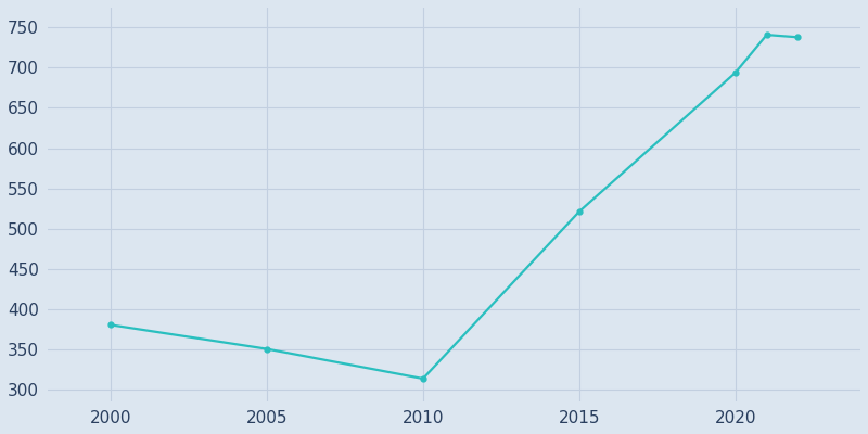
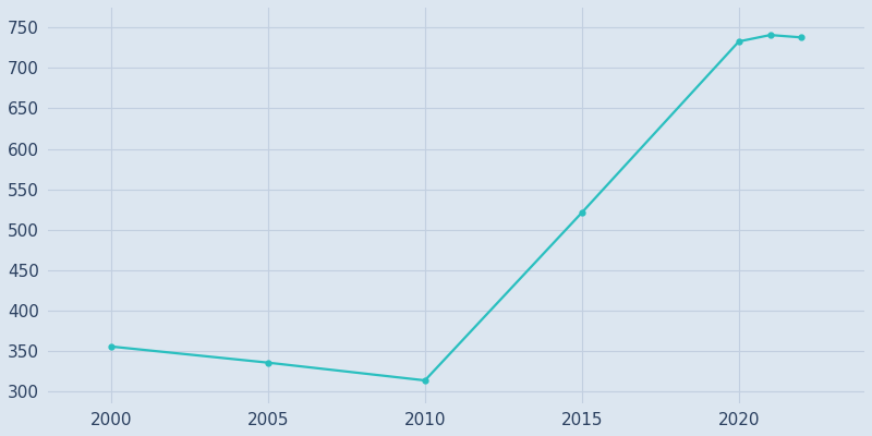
2000: 380 -> 355
2005: 350 -> 335
2020: 694 -> 733
